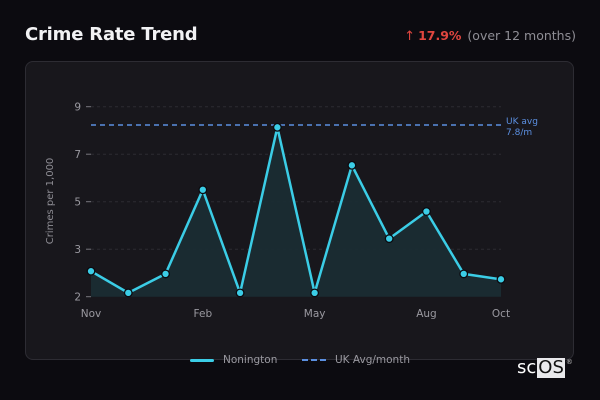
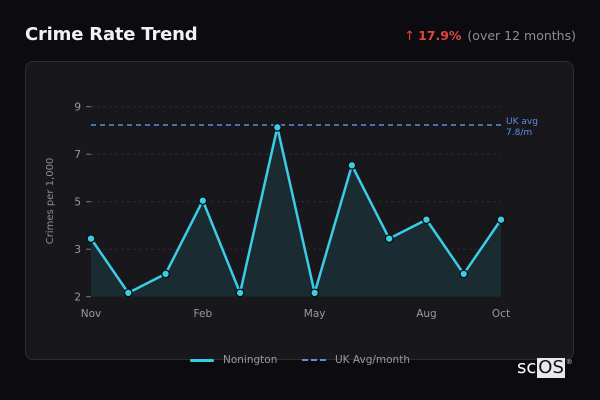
Nov: 2.6 -> 3.8
Feb: 5.6 -> 5.2
Aug: 4.8 -> 4.5
Oct: 2.3 -> 4.5
